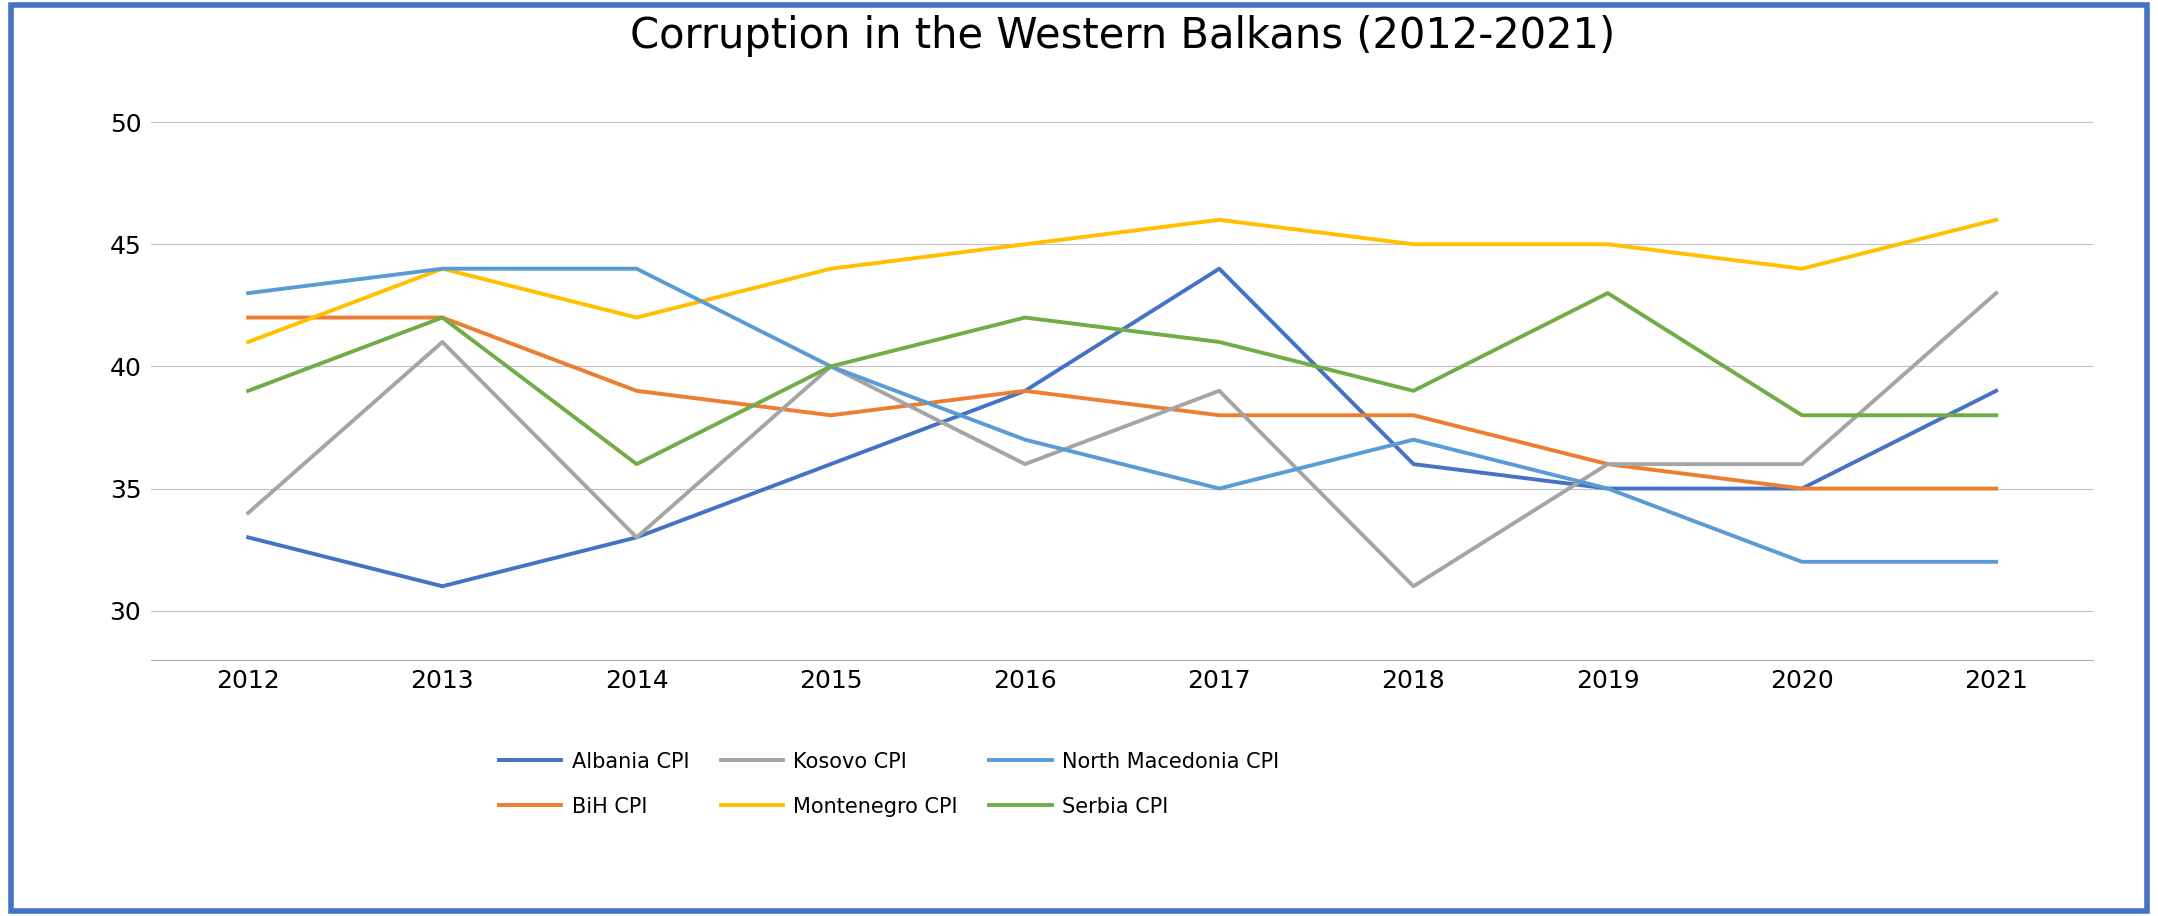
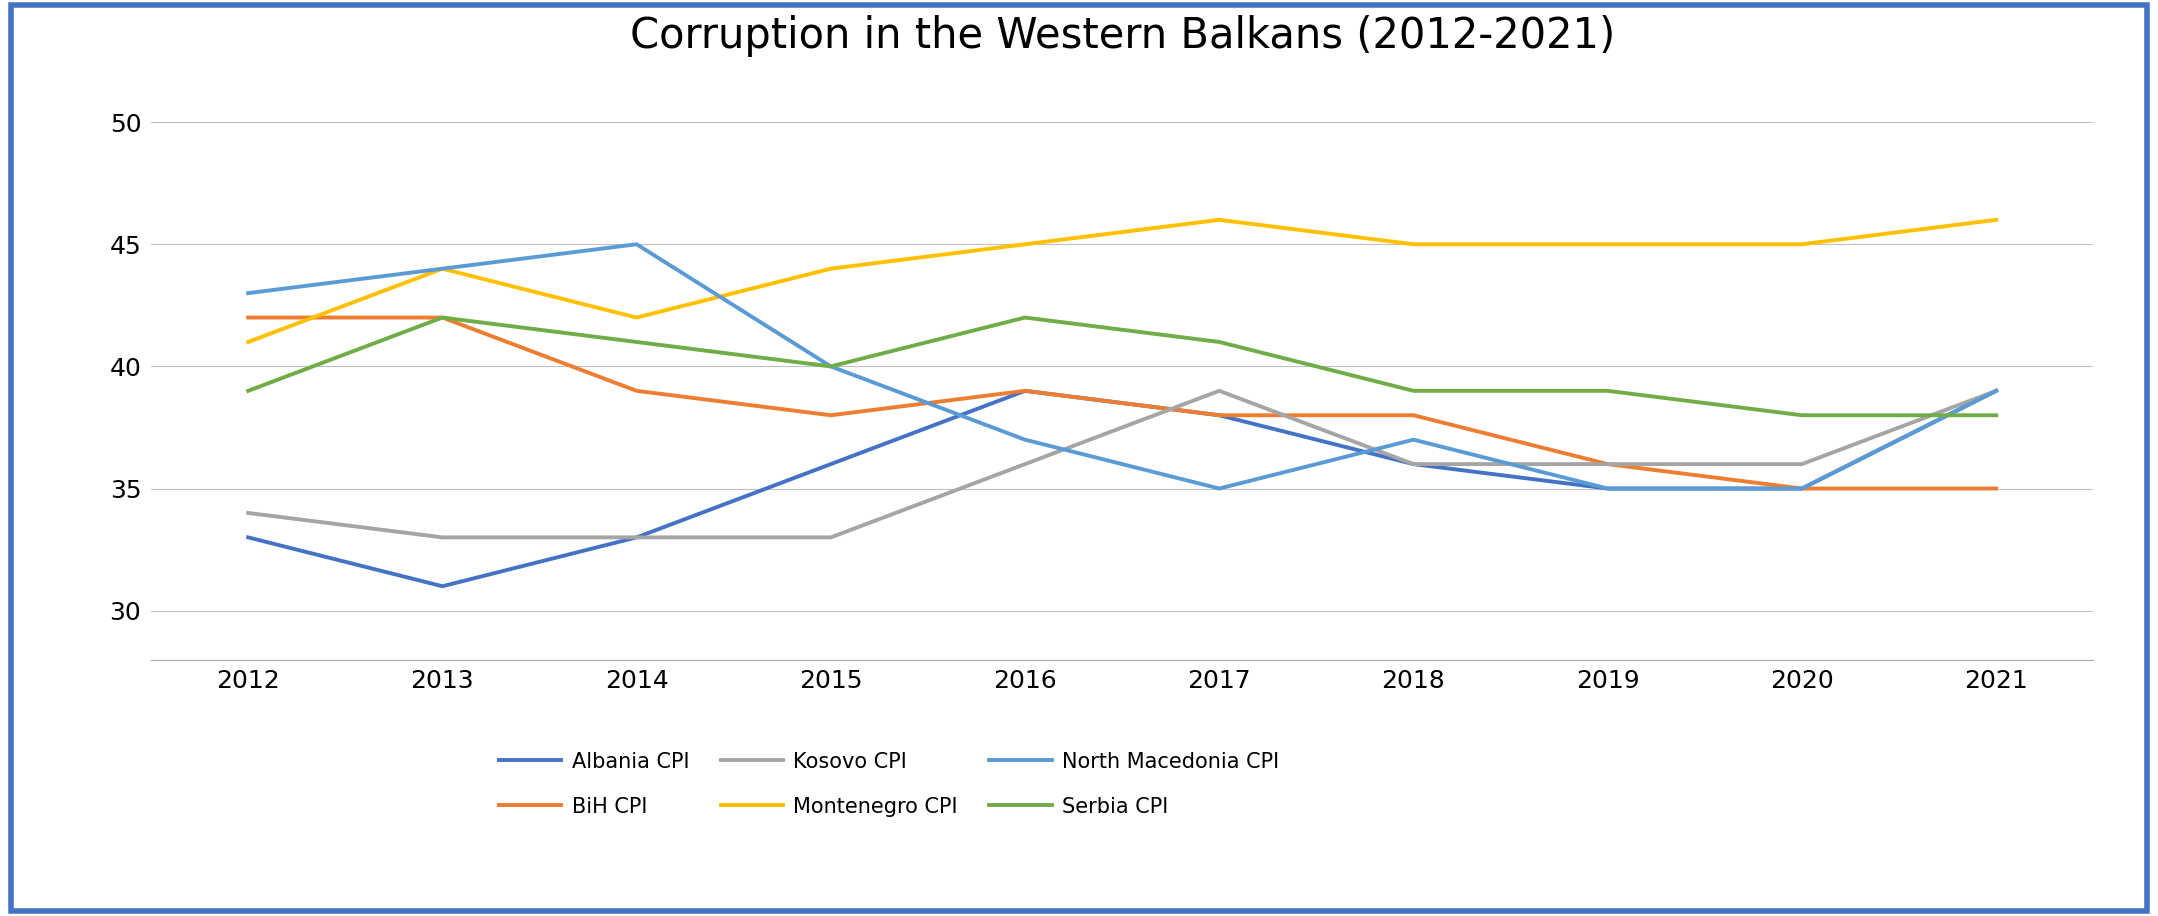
Kosovo CPI/2013: 41 -> 33
North Macedonia CPI/2014: 44 -> 45
Serbia CPI/2014: 36 -> 41
Kosovo CPI/2015: 40 -> 33
Albania CPI/2017: 44 -> 38
Kosovo CPI/2018: 31 -> 36
Serbia CPI/2019: 43 -> 39
Montenegro CPI/2020: 44 -> 45
North Macedonia CPI/2020: 32 -> 35
Kosovo CPI/2021: 43 -> 39
North Macedonia CPI/2021: 32 -> 39
